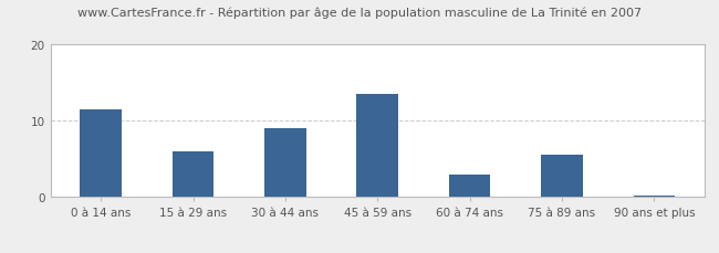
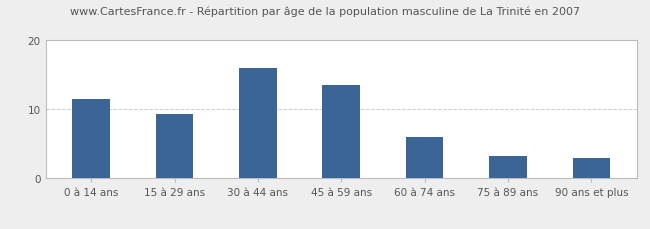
15 à 29 ans: 6.0 -> 9.4
30 à 44 ans: 9.0 -> 16.0
60 à 74 ans: 3.0 -> 6.0
75 à 89 ans: 5.5 -> 3.2
90 ans et plus: 0.2 -> 3.0
